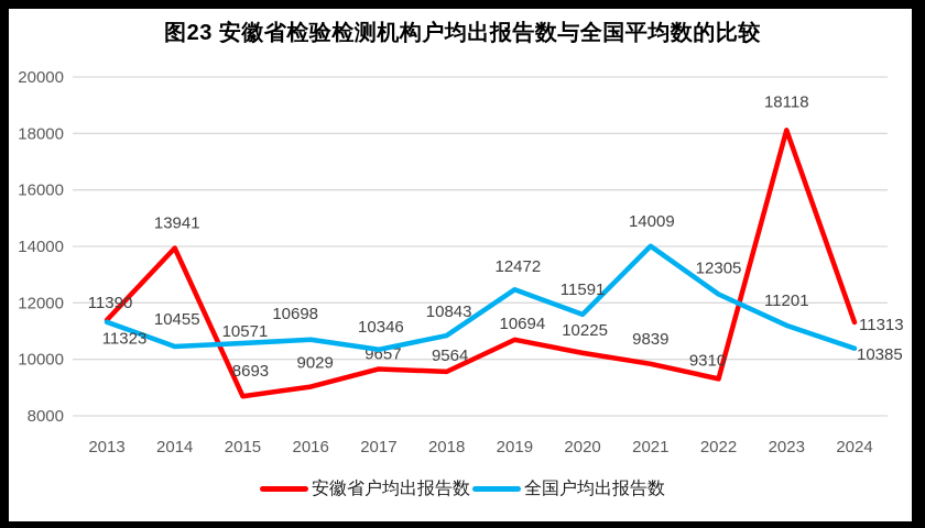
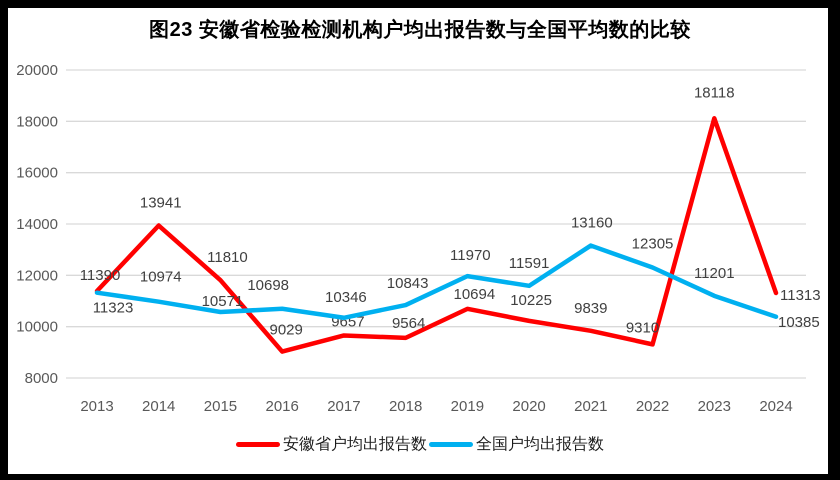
全国户均出报告数/2014: 10455 -> 10974
安徽省户均出报告数/2015: 8693 -> 11810
全国户均出报告数/2019: 12472 -> 11970
全国户均出报告数/2021: 14009 -> 13160
